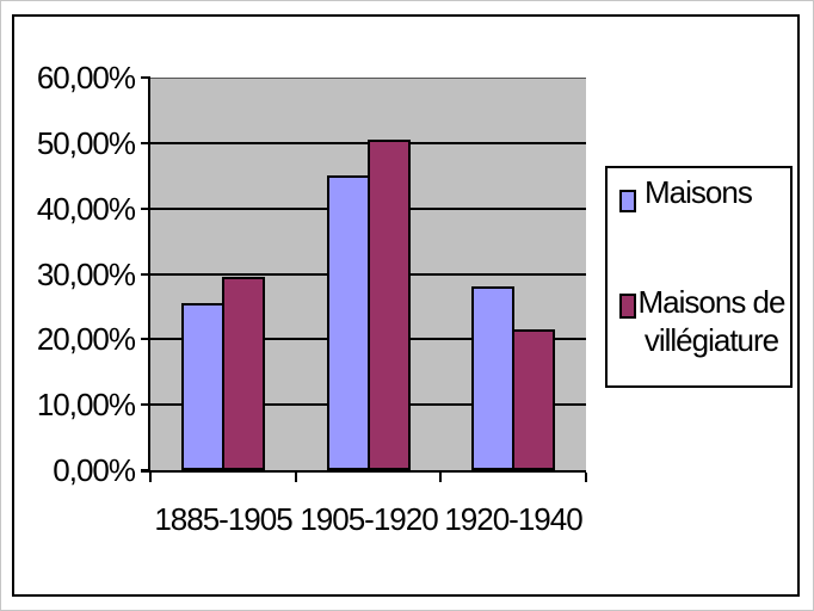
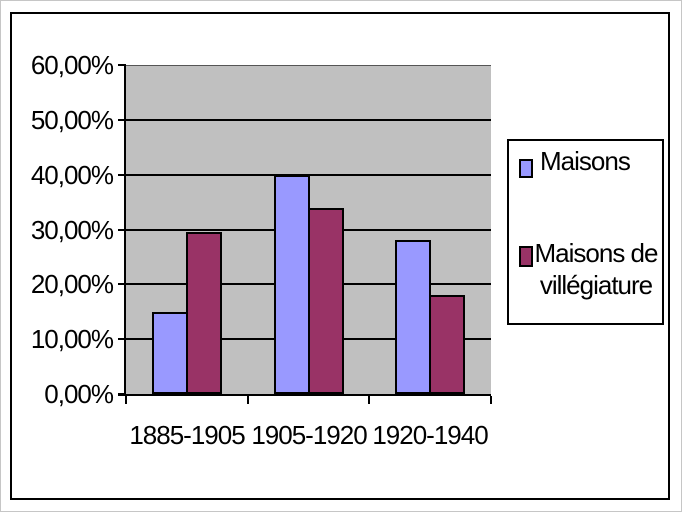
Maisons/1885-1905: 26% -> 15%
Maisons/1905-1920: 45% -> 40%
Maisons de villégiature/1905-1920: 50% -> 34%
Maisons de villégiature/1920-1940: 22% -> 18%
